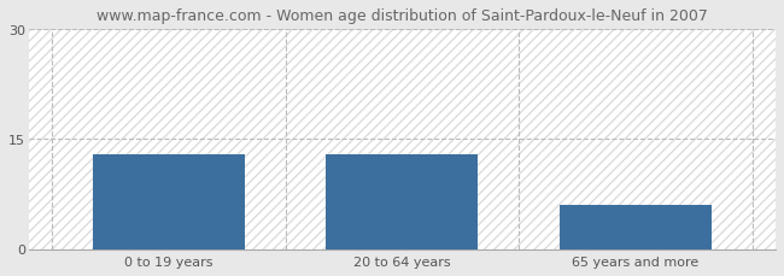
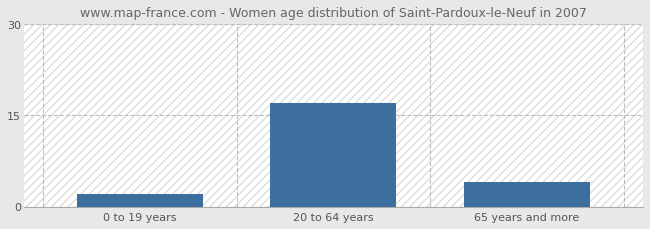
0 to 19 years: 13 -> 2
20 to 64 years: 13 -> 17
65 years and more: 6 -> 4
